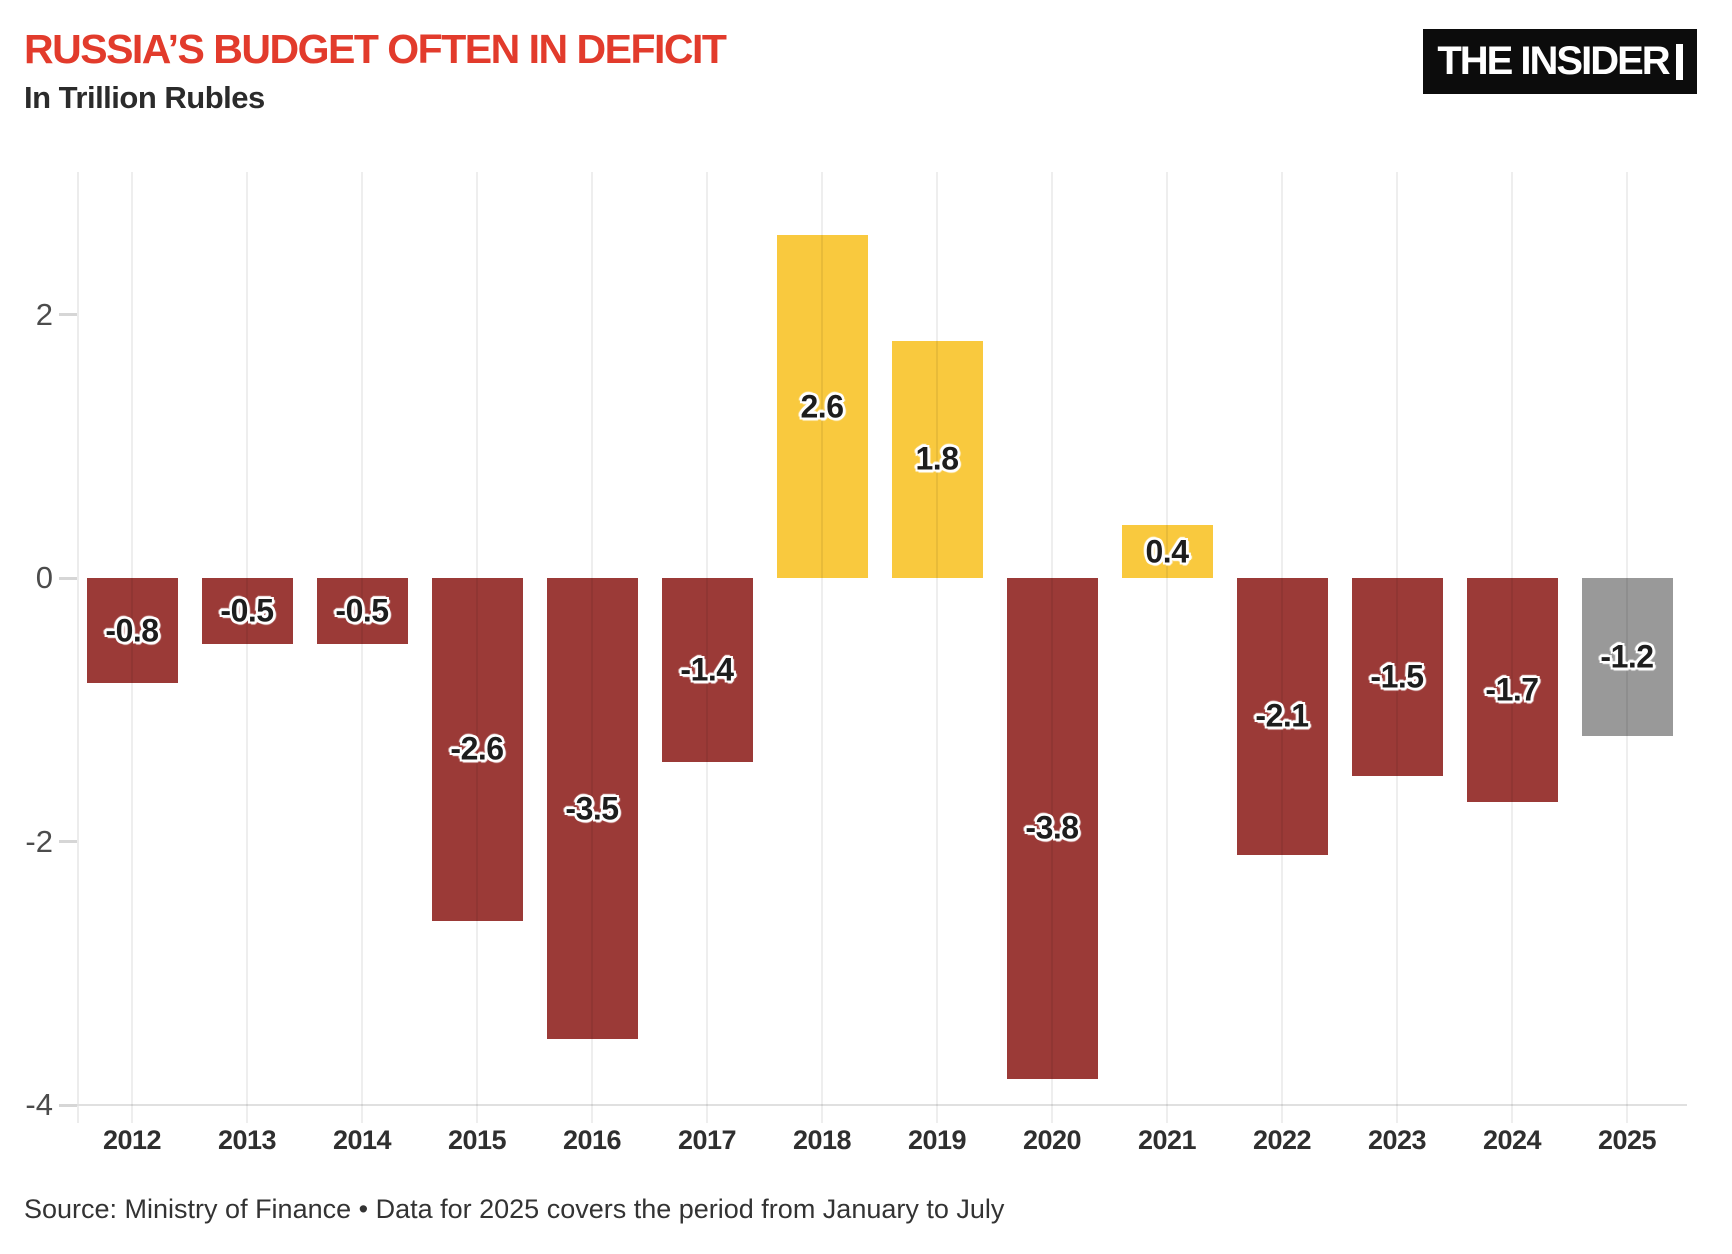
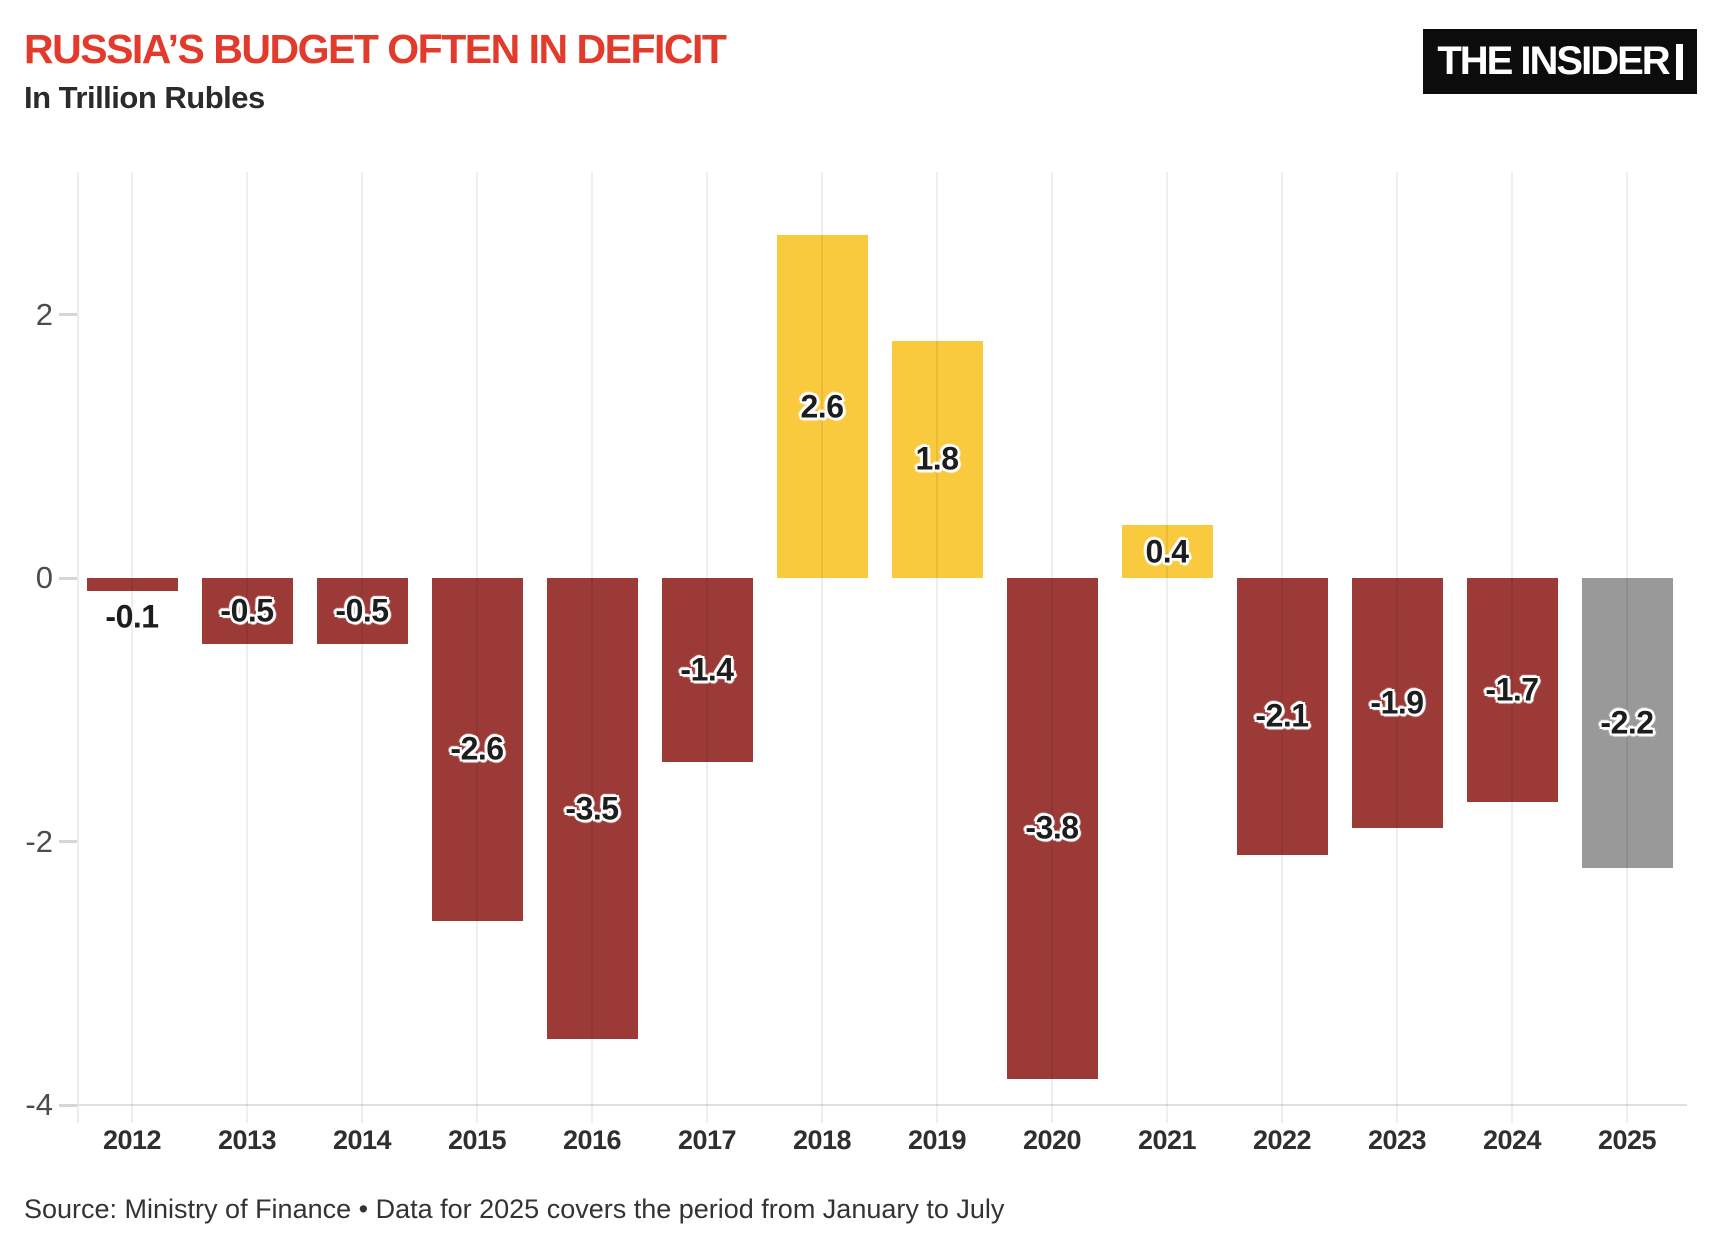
2012: -0.8 -> -0.1
2023: -1.5 -> -1.9
2025: -1.2 -> -2.2
